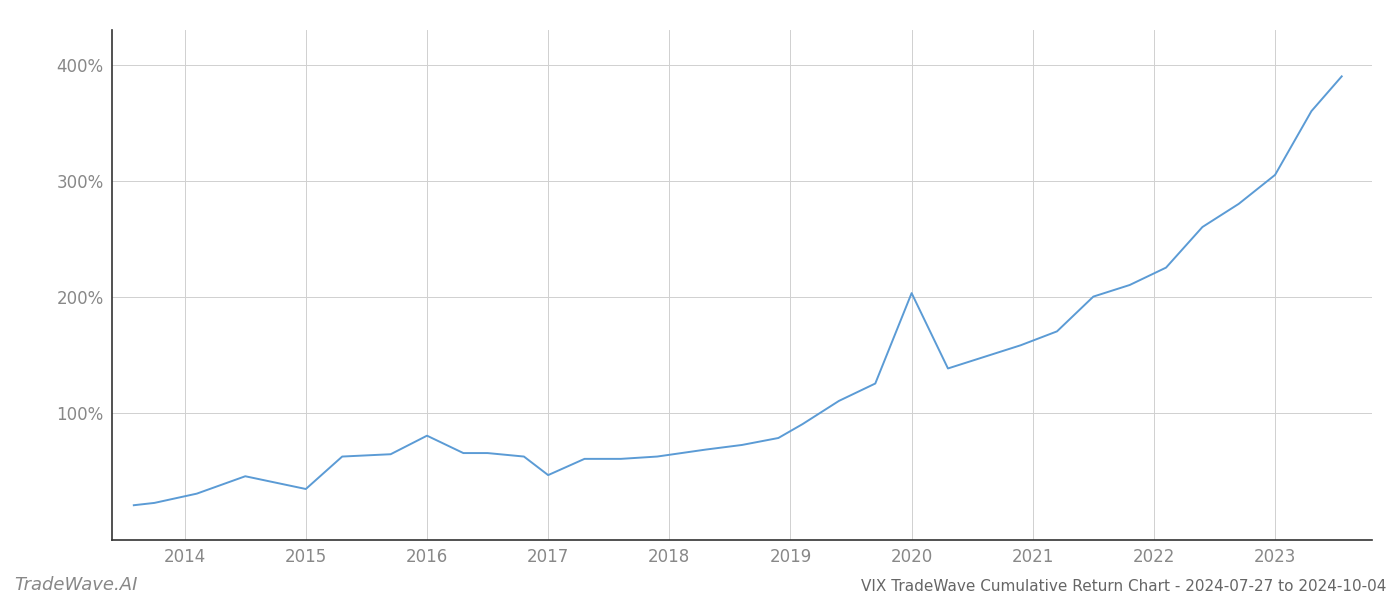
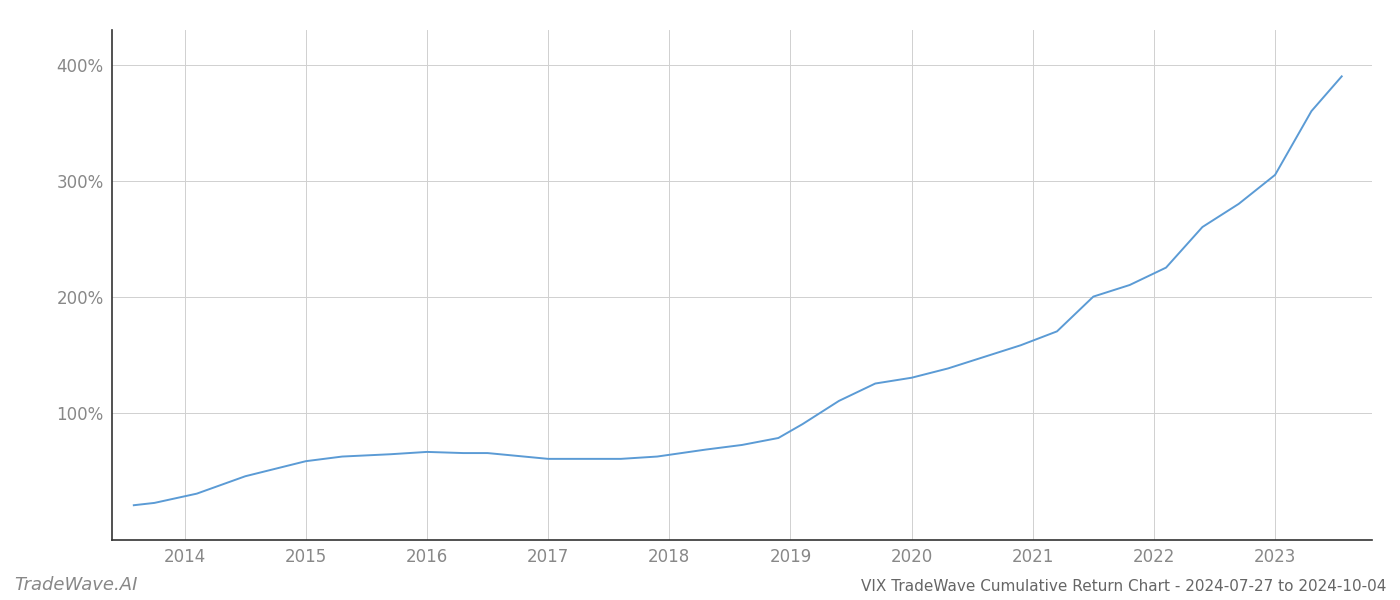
2015: 34% -> 58%
2016: 80% -> 66%
2017: 46% -> 60%
2020: 203% -> 130%
